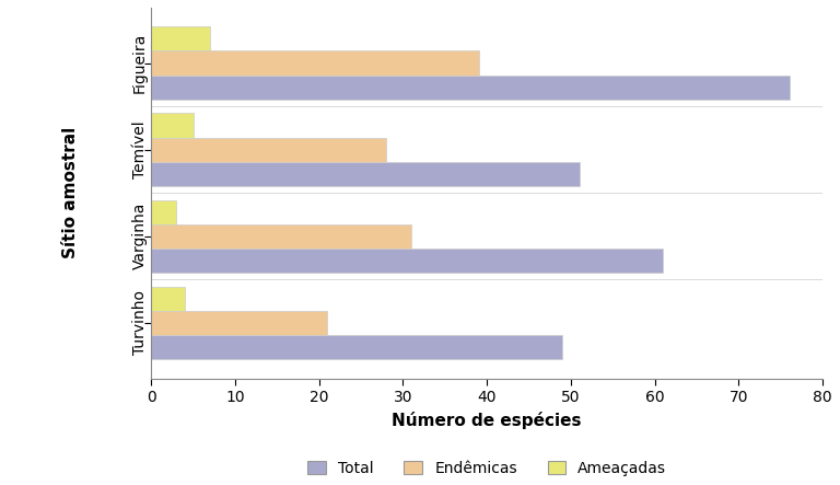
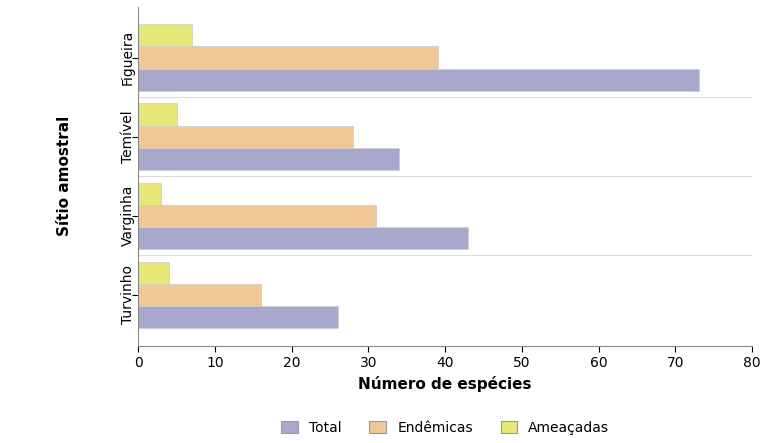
Total/Figueira: 76 -> 73
Total/Temível: 51 -> 34
Total/Varginha: 61 -> 43
Endêmicas/Turvinho: 21 -> 16
Total/Turvinho: 49 -> 26
